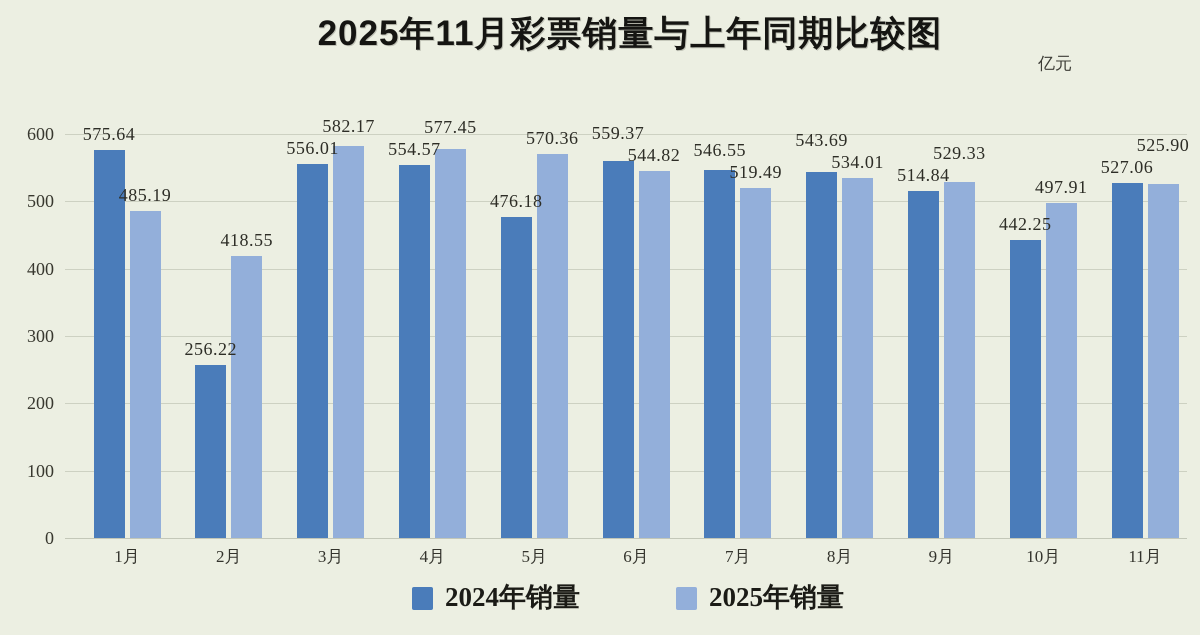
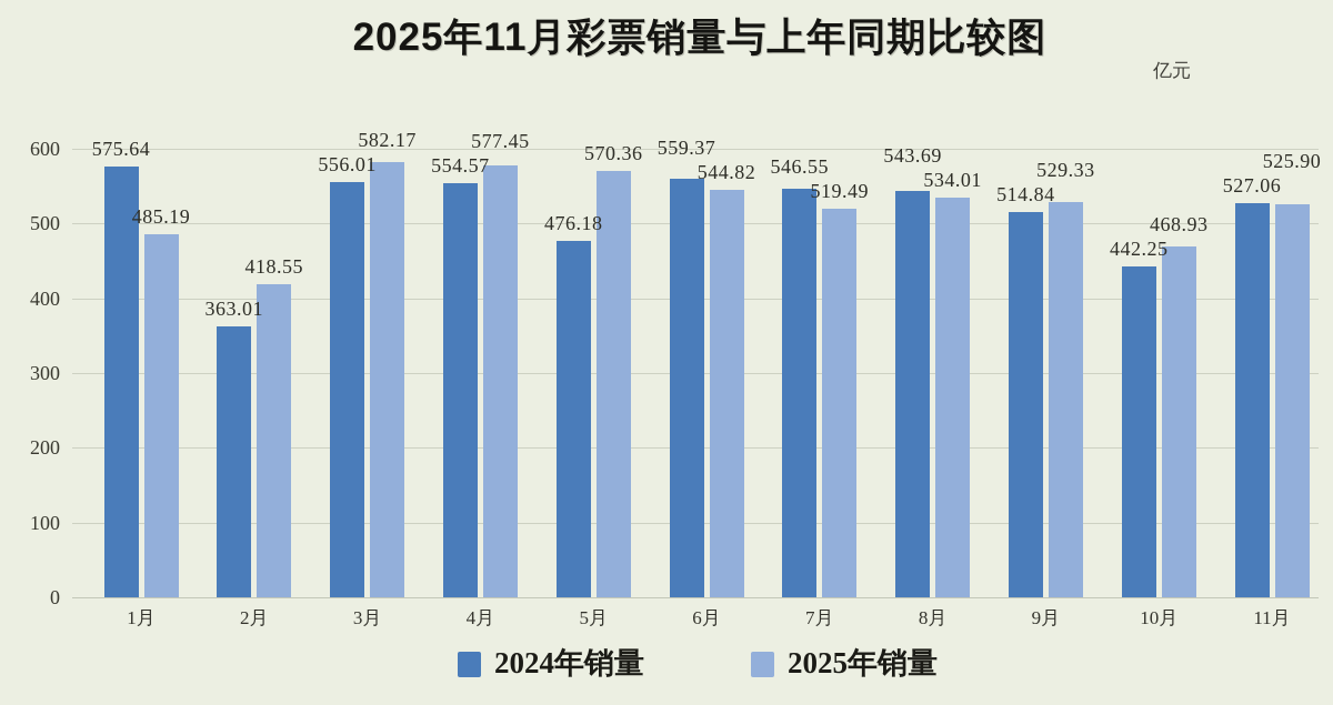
2024年销量/2月: 256.22 -> 363.01
2025年销量/10月: 497.91 -> 468.93
